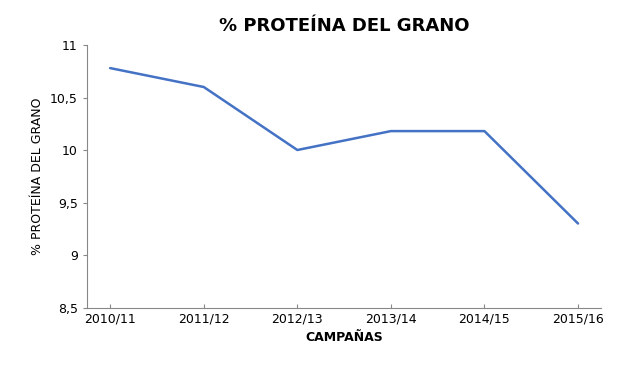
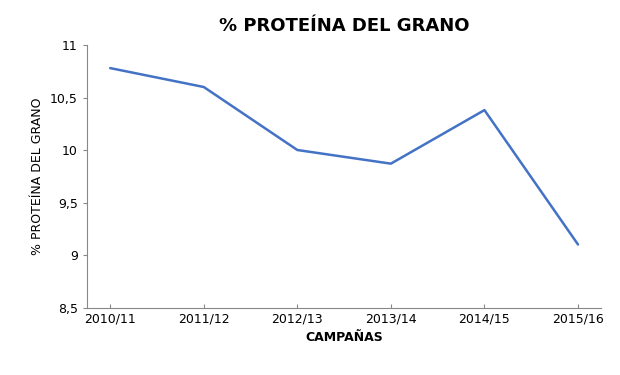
2013/14: 10,18 -> 9,87
2014/15: 10,18 -> 10,38
2015/16: 9,30 -> 9,10
